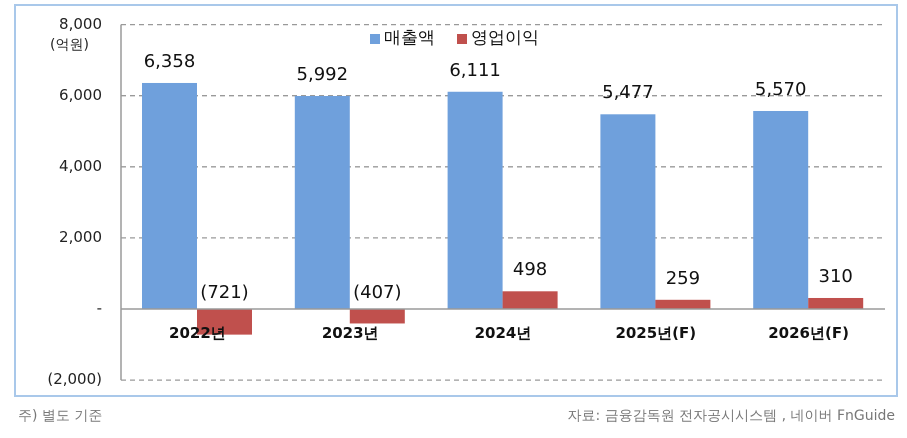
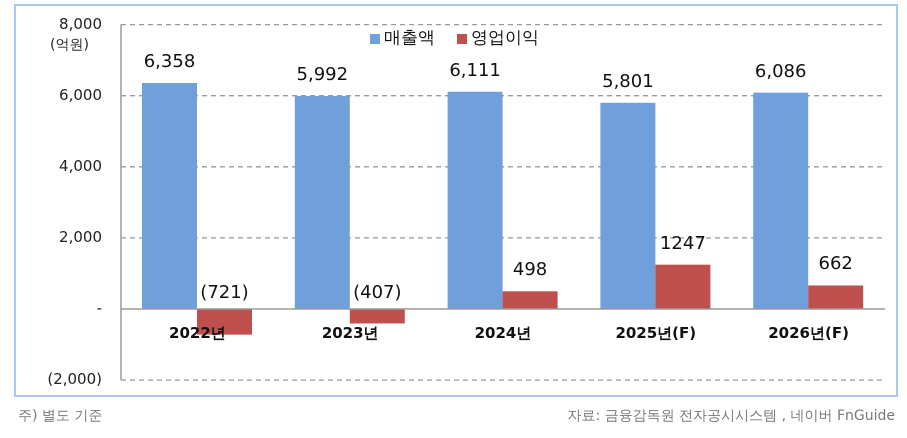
매출액/2025년(F): 5,477 -> 5,801
영업이익/2025년(F): 259 -> 1247
매출액/2026년(F): 5,570 -> 6,086
영업이익/2026년(F): 310 -> 662
